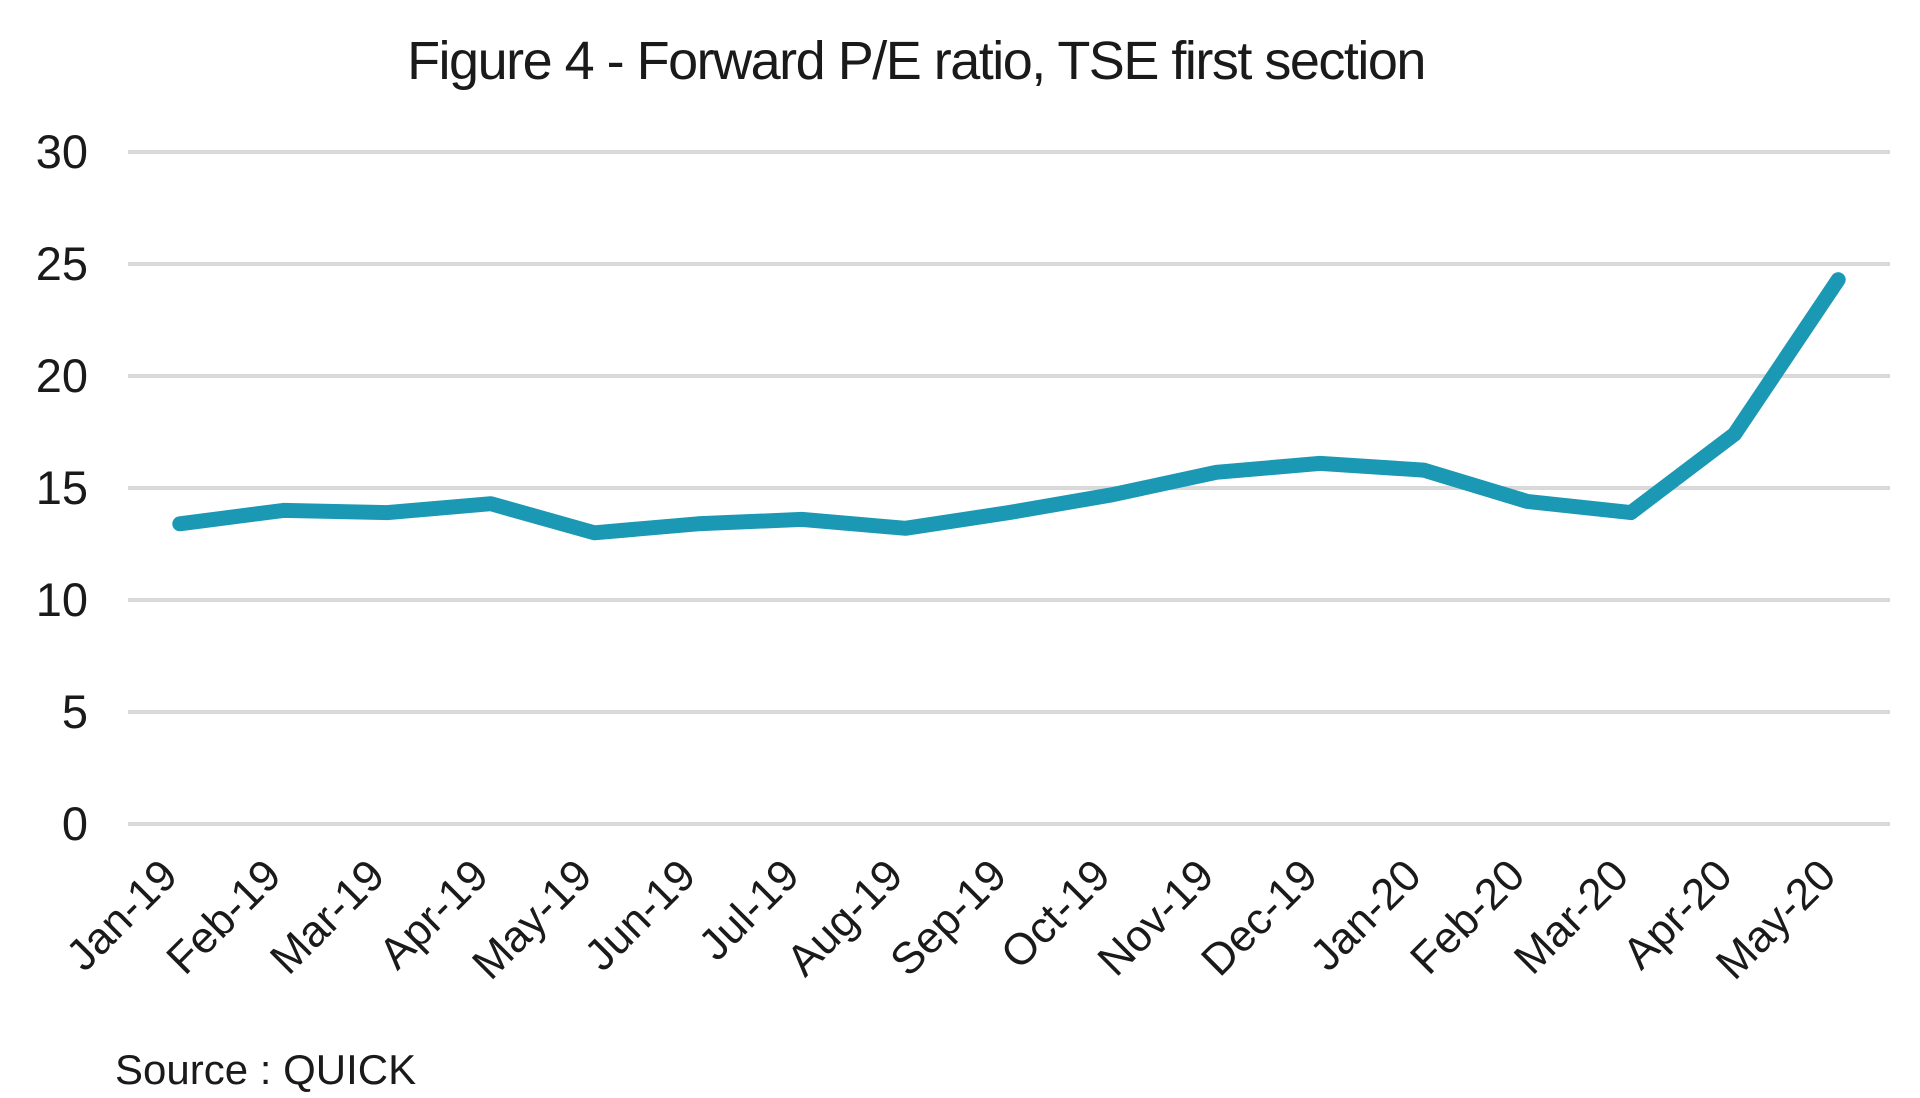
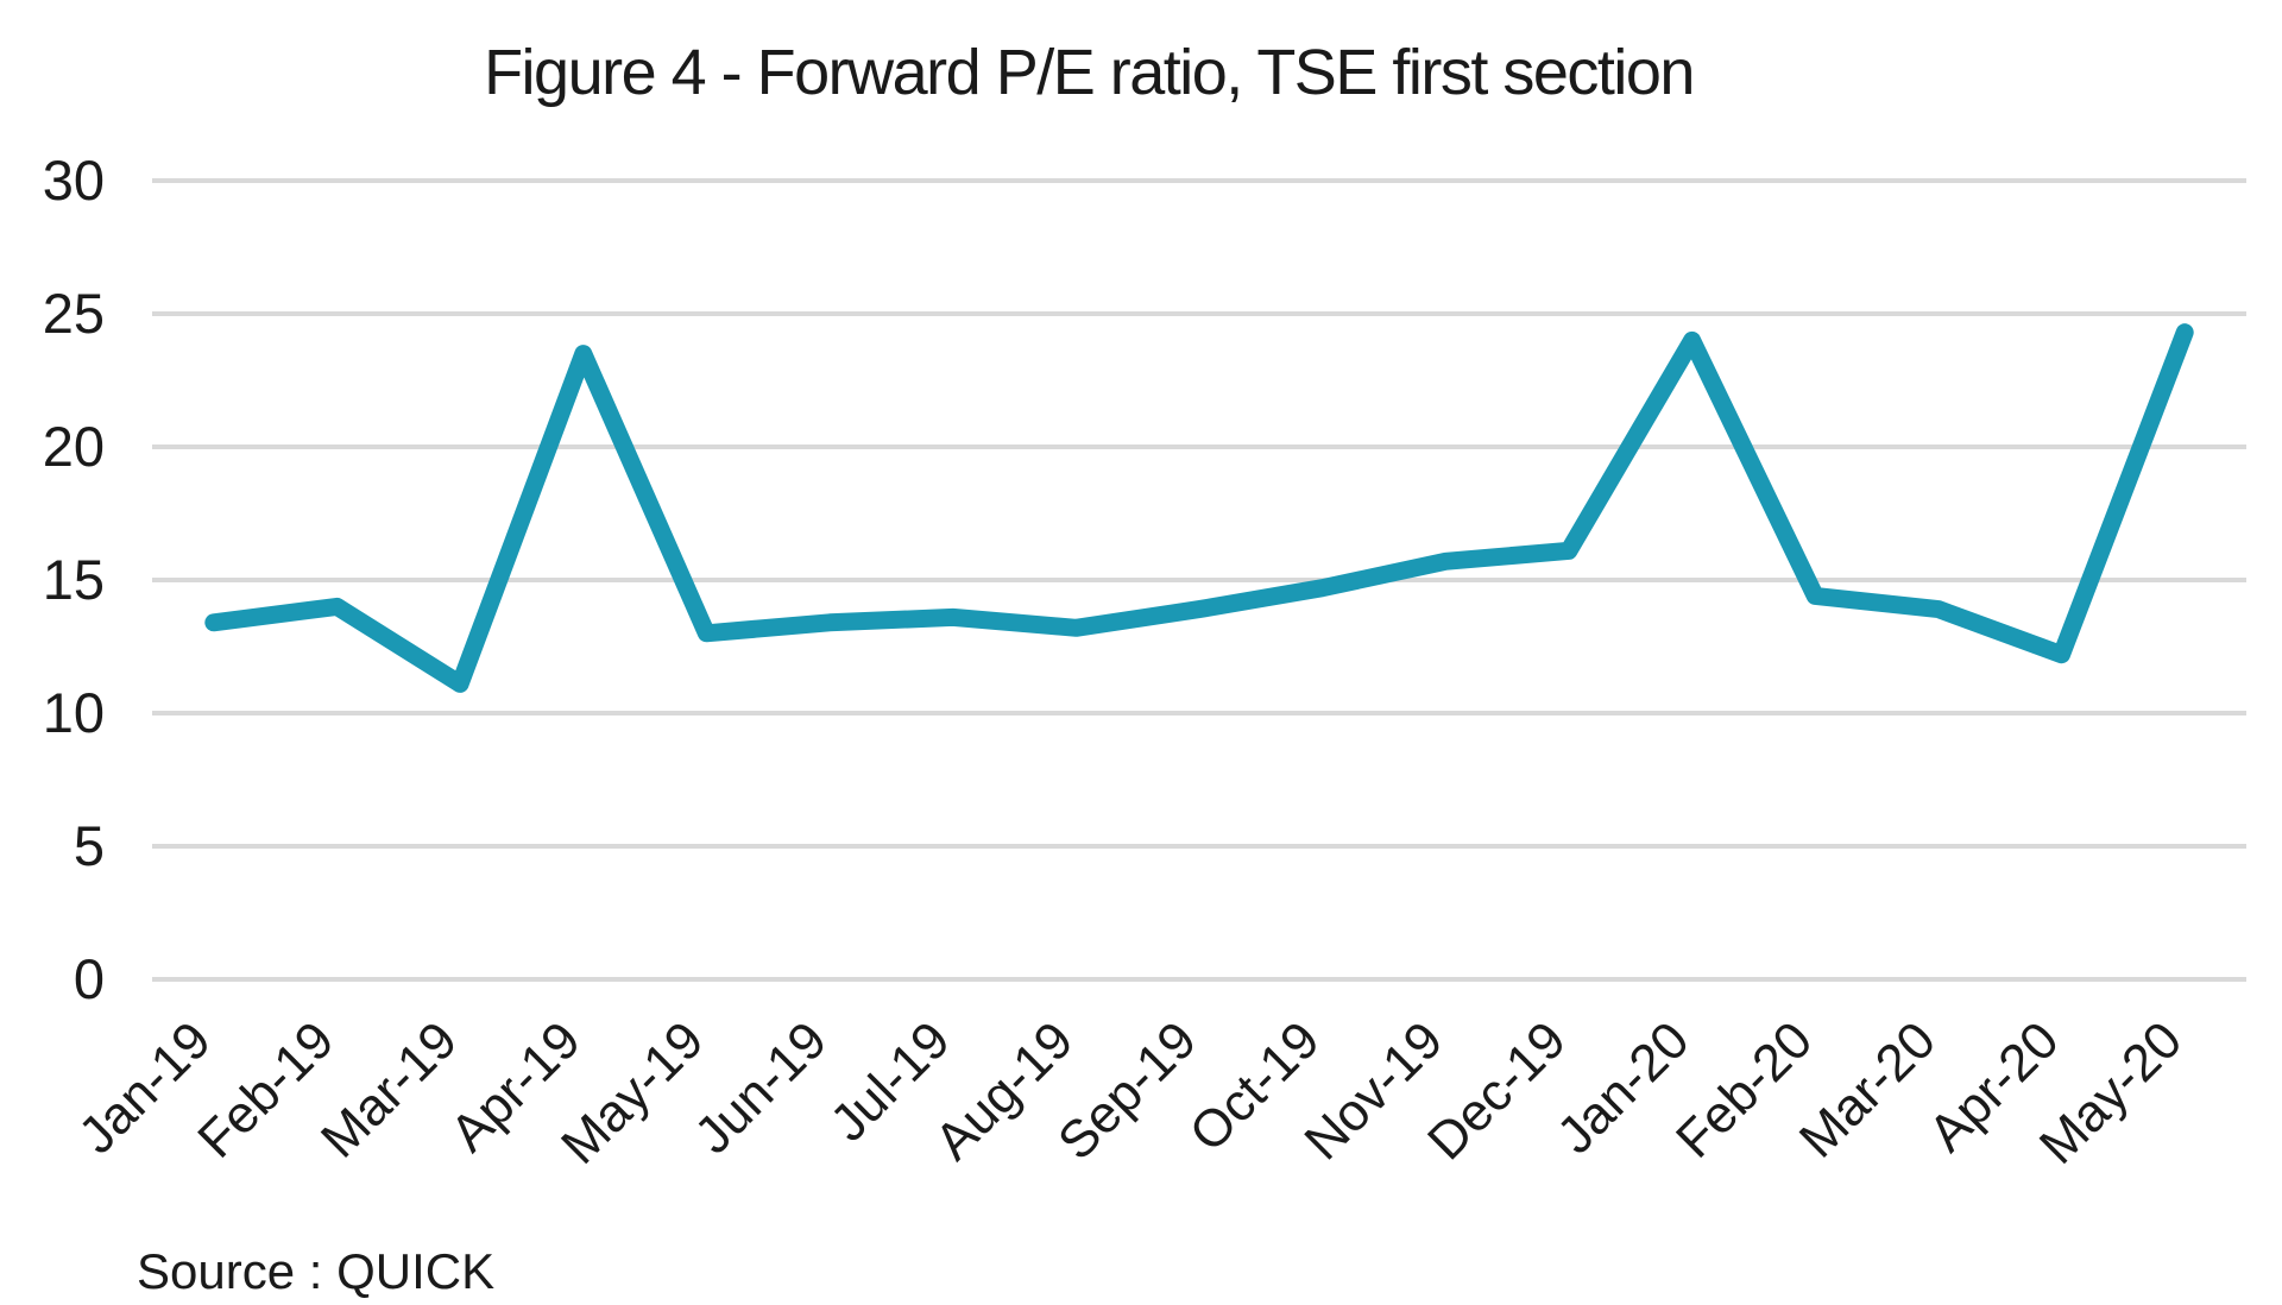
Mar-19: 13.9 -> 11.1
Apr-19: 14.3 -> 23.5
Jan-20: 15.8 -> 24.0
Apr-20: 17.4 -> 12.2
